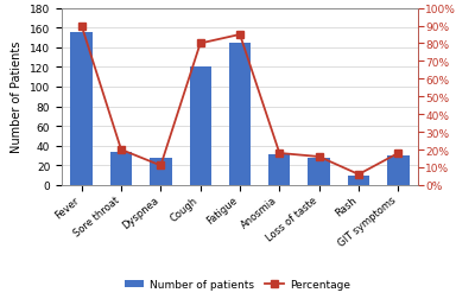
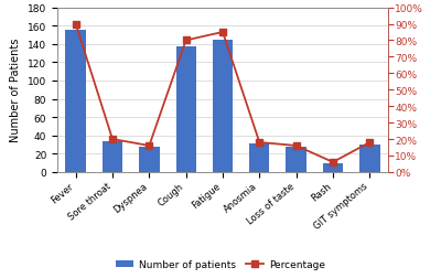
Percentage/Dyspnea: 11% -> 16%
Number of patients/Cough: 120 -> 137
